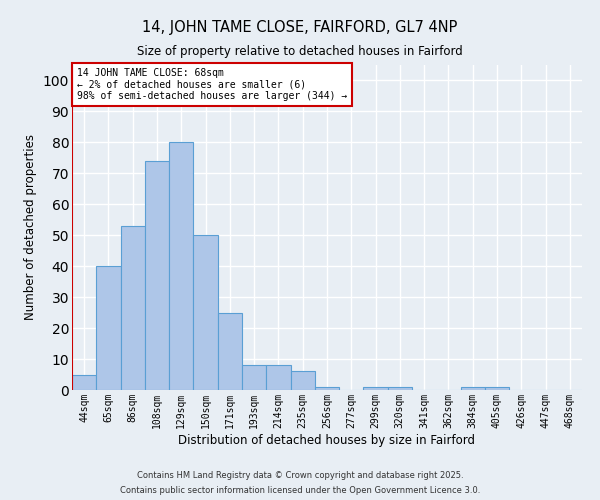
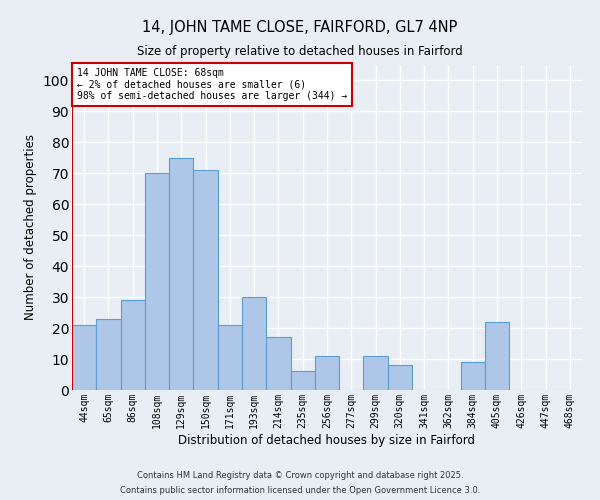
44sqm: 5 -> 21
65sqm: 40 -> 23
86sqm: 53 -> 29
108sqm: 74 -> 70
129sqm: 80 -> 75
150sqm: 50 -> 71
171sqm: 25 -> 21
193sqm: 8 -> 30
214sqm: 8 -> 17
256sqm: 1 -> 11
299sqm: 1 -> 11
320sqm: 1 -> 8
384sqm: 1 -> 9
405sqm: 1 -> 22
